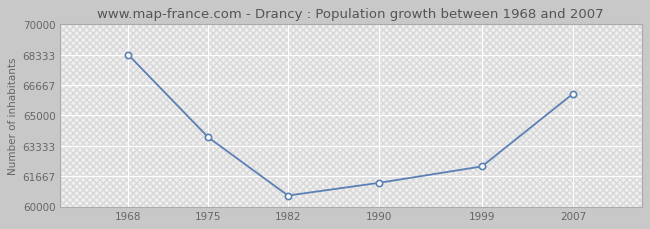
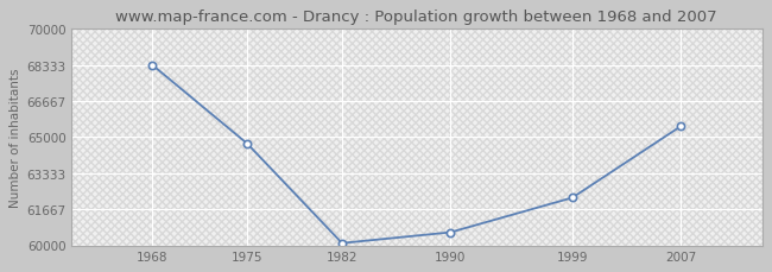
1975: 63800 -> 64700
1982: 60600 -> 60100
1990: 61300 -> 60600
2007: 66200 -> 65500
